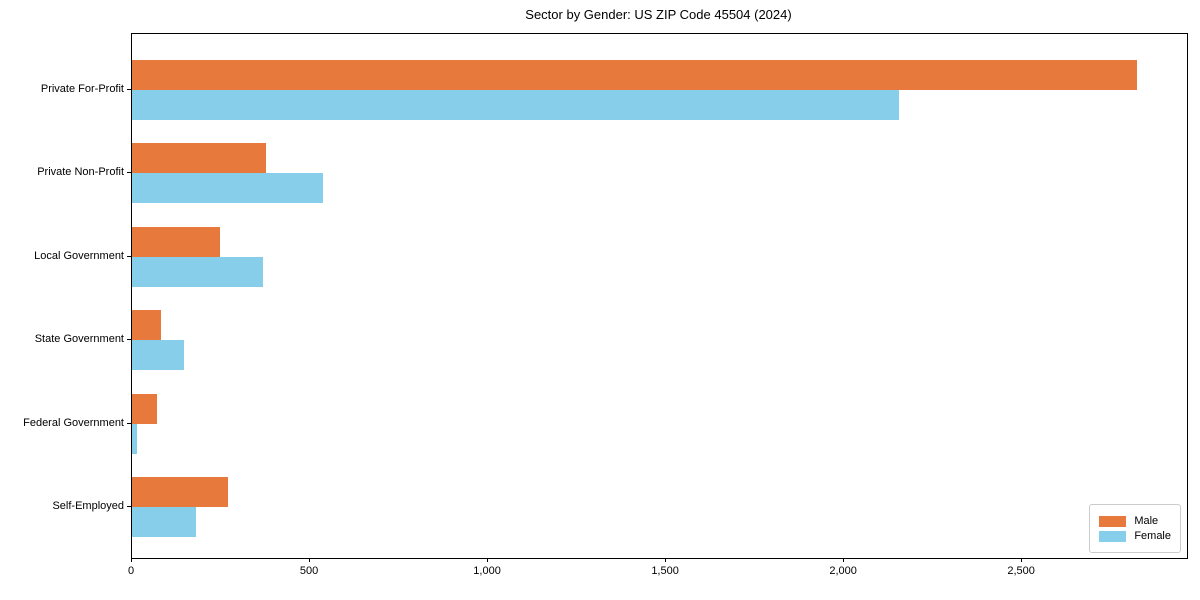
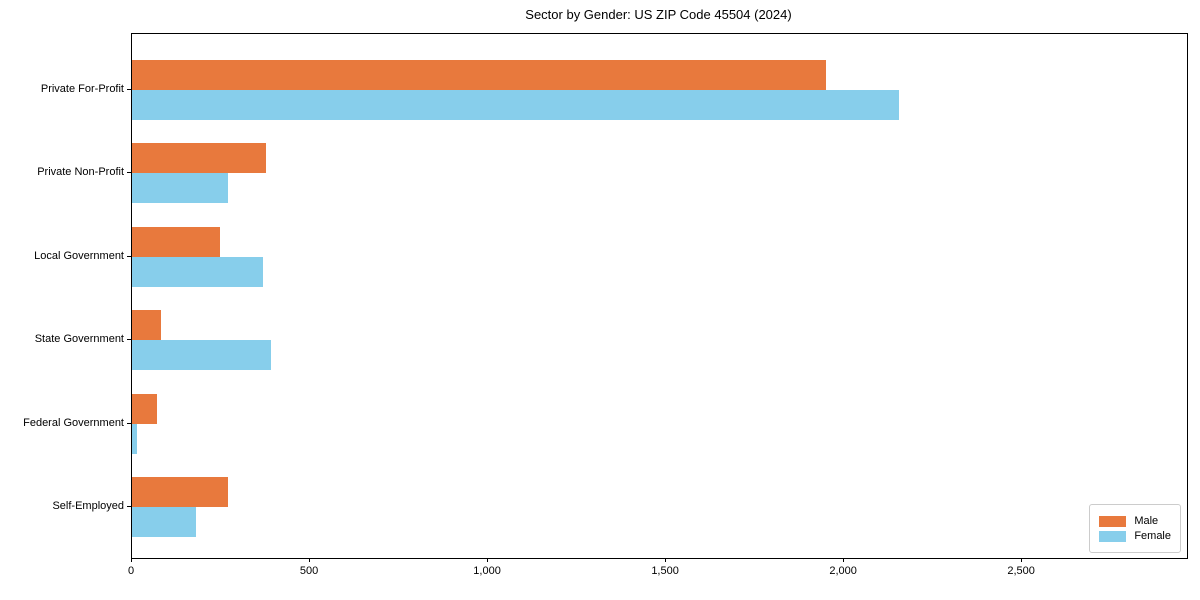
Male/Private For-Profit: 2820 -> 1950
Female/Private Non-Profit: 540 -> 270
Female/State Government: 150 -> 390
